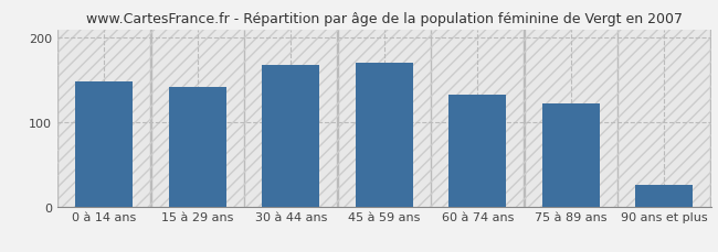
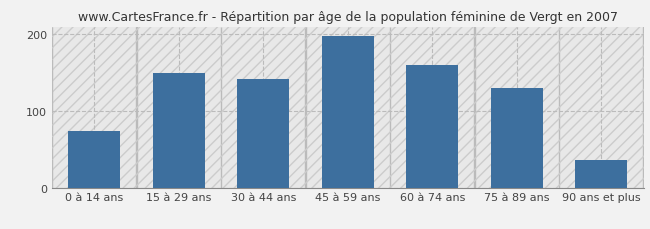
0 à 14 ans: 148 -> 74
15 à 29 ans: 142 -> 150
30 à 44 ans: 168 -> 142
45 à 59 ans: 170 -> 198
60 à 74 ans: 132 -> 160
75 à 89 ans: 122 -> 130
90 ans et plus: 25 -> 36
